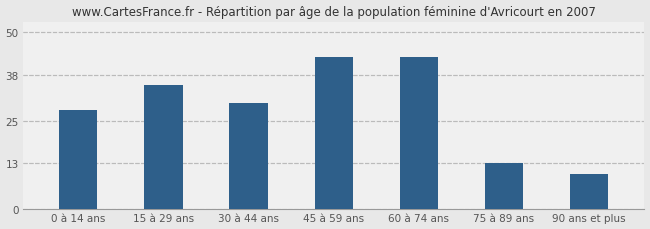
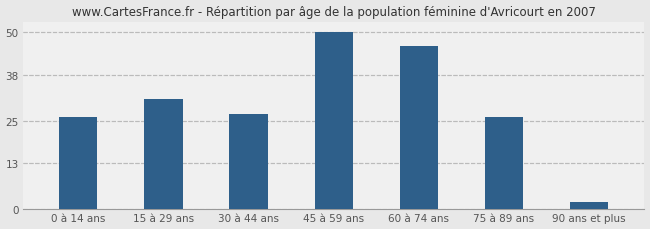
0 à 14 ans: 28 -> 26
15 à 29 ans: 35 -> 31
30 à 44 ans: 30 -> 27
45 à 59 ans: 43 -> 50
60 à 74 ans: 43 -> 46
75 à 89 ans: 13 -> 26
90 ans et plus: 10 -> 2
